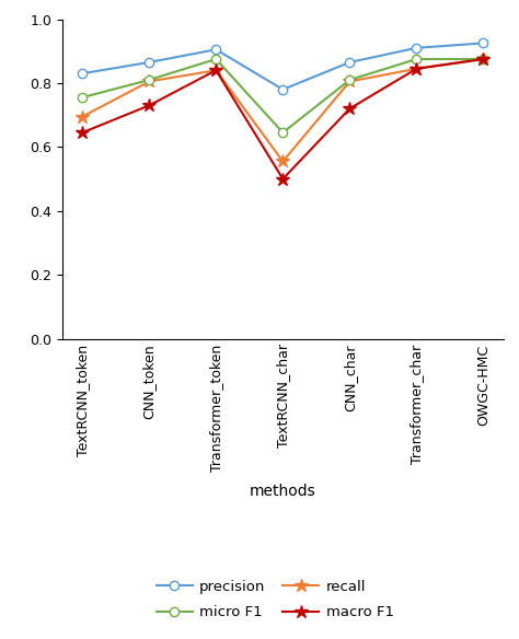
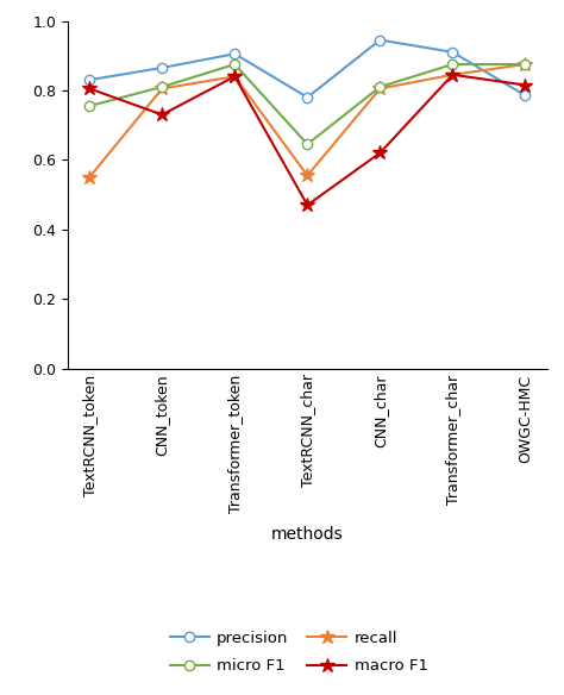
recall/TextRCNN_token: 0.695 -> 0.550
macro F1/TextRCNN_token: 0.645 -> 0.805
macro F1/TextRCNN_char: 0.500 -> 0.470
precision/CNN_char: 0.865 -> 0.945
macro F1/CNN_char: 0.720 -> 0.620
precision/OWGC-HMC: 0.925 -> 0.785
macro F1/OWGC-HMC: 0.875 -> 0.815
